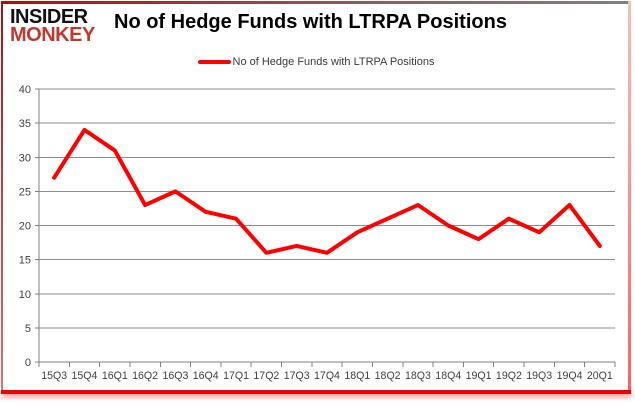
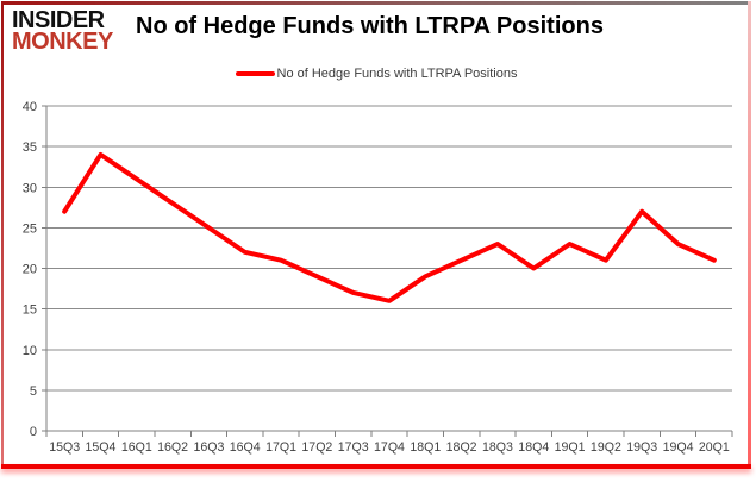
16Q2: 23 -> 28
17Q2: 16 -> 19
19Q1: 18 -> 23
19Q3: 19 -> 27
20Q1: 17 -> 21
